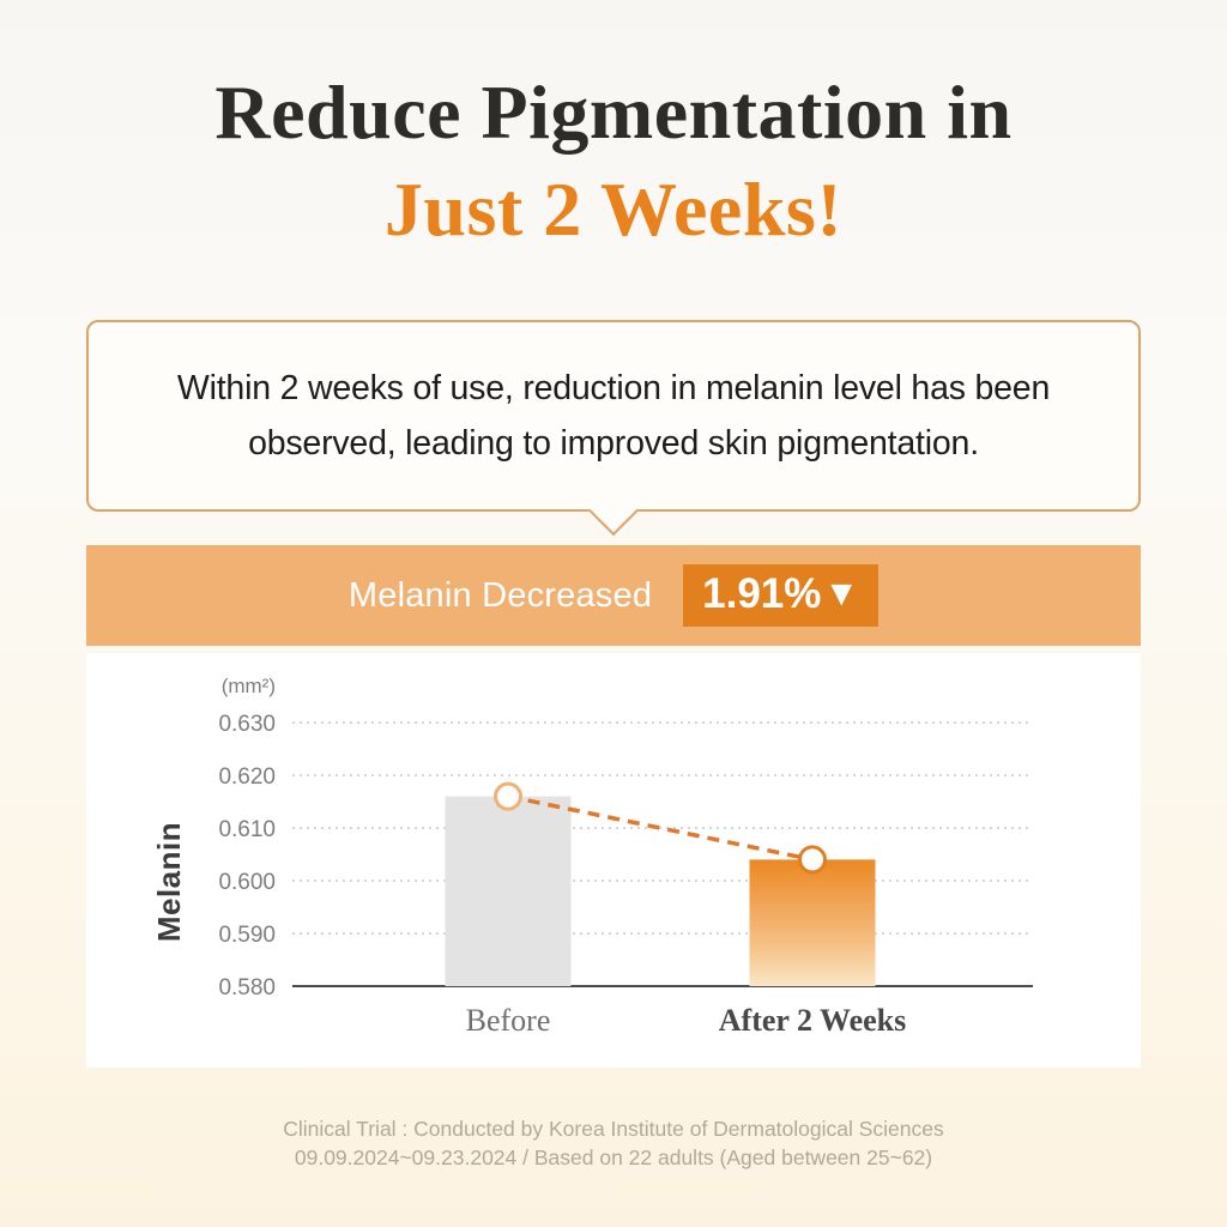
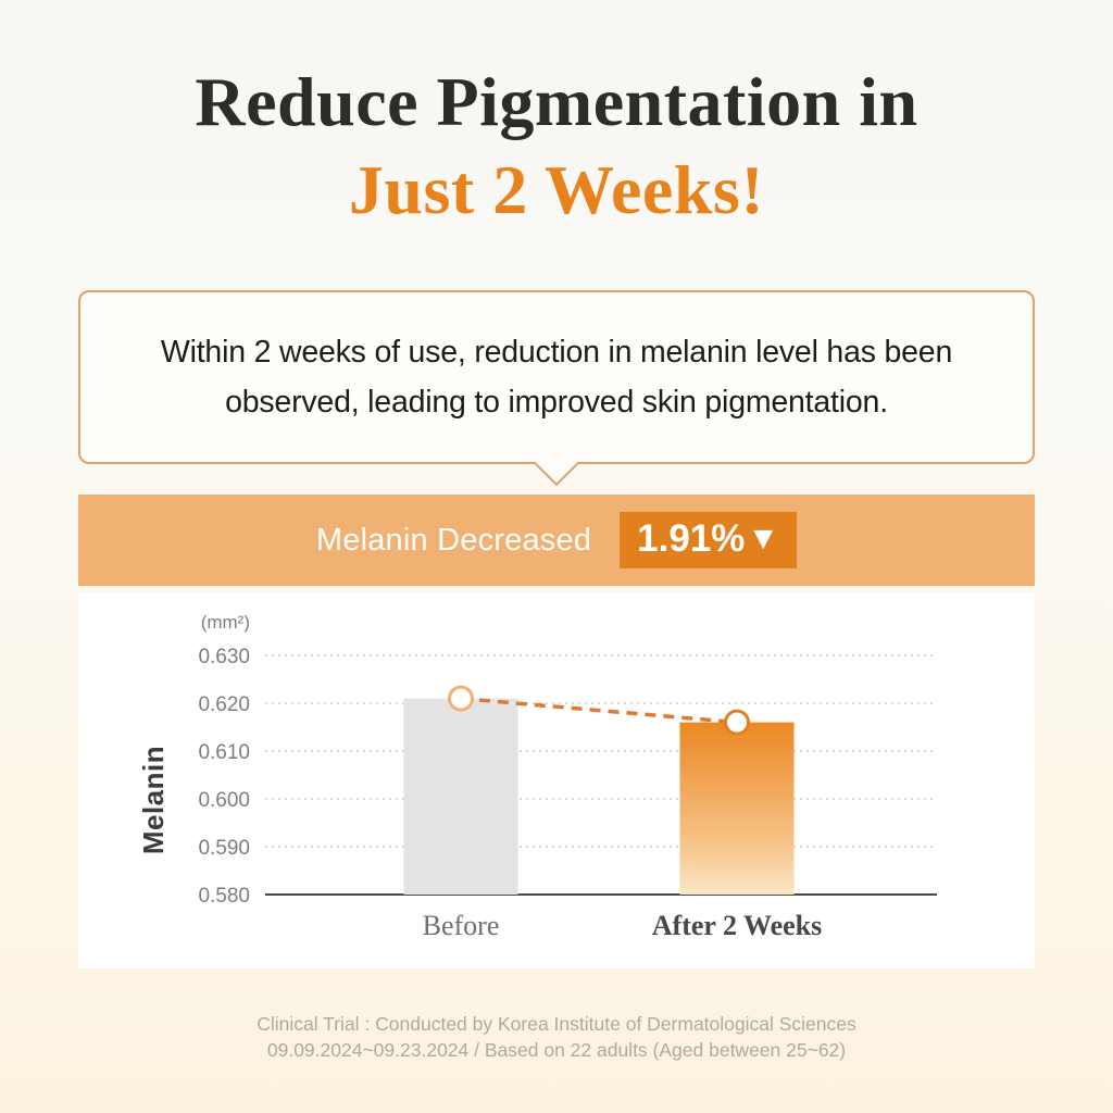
Before: 0.616 -> 0.621
After 2 Weeks: 0.604 -> 0.616
